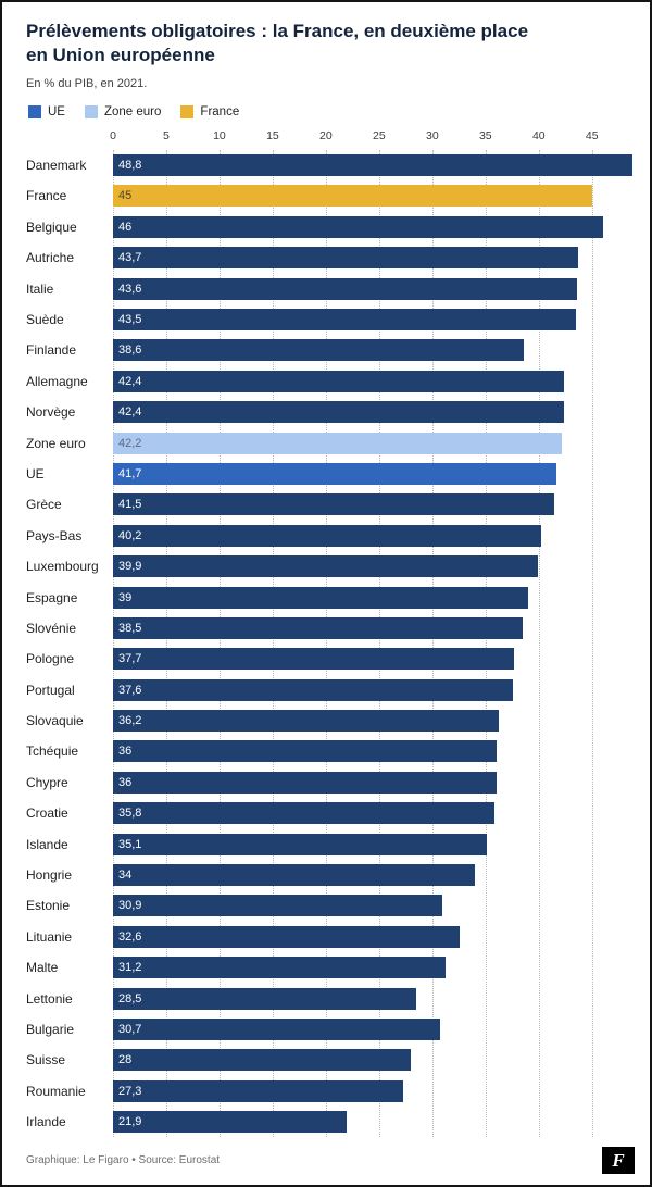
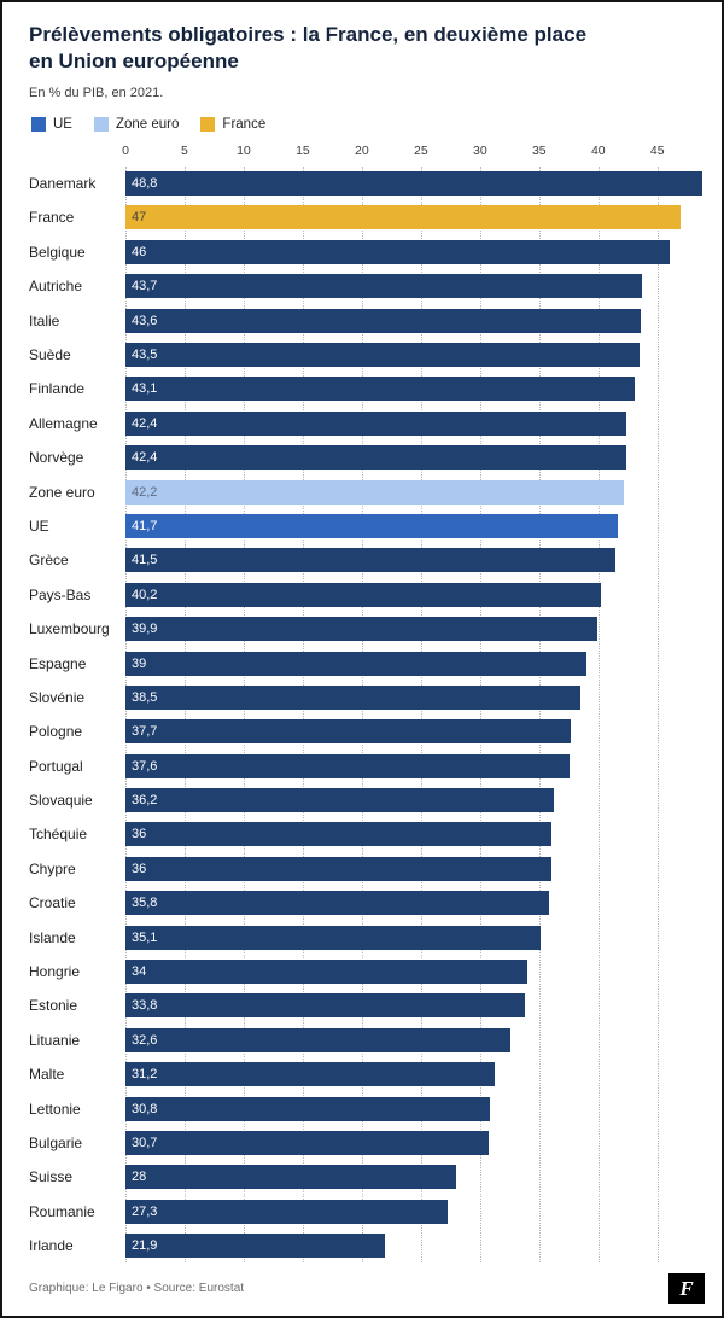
France: 45 -> 47
Finlande: 38,6 -> 43,1
Estonie: 30,9 -> 33,8
Lettonie: 28,5 -> 30,8
